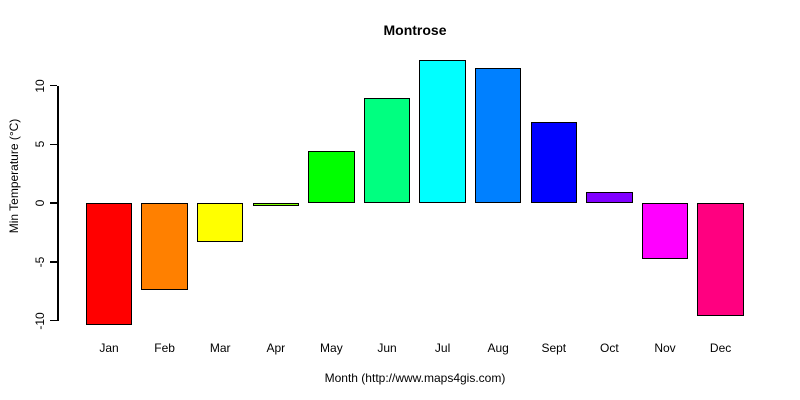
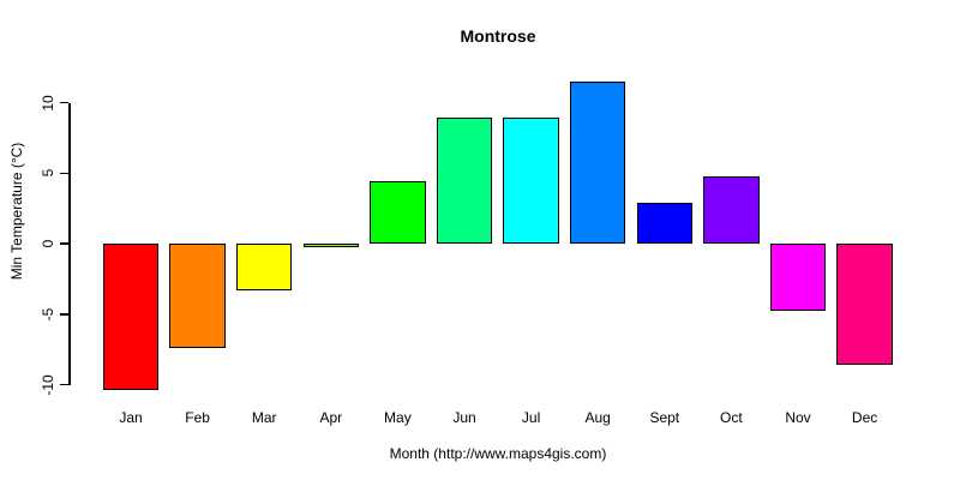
Jul: 12.2 -> 8.9
Sept: 6.9 -> 2.9
Oct: 0.9 -> 4.8
Dec: -9.6 -> -8.6
